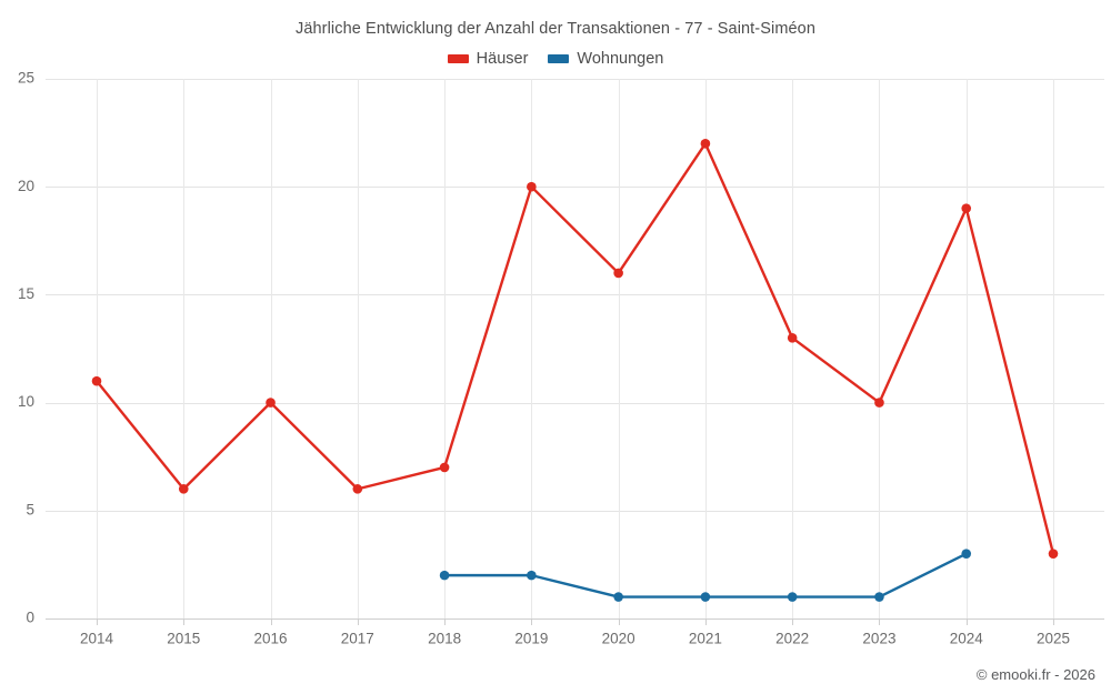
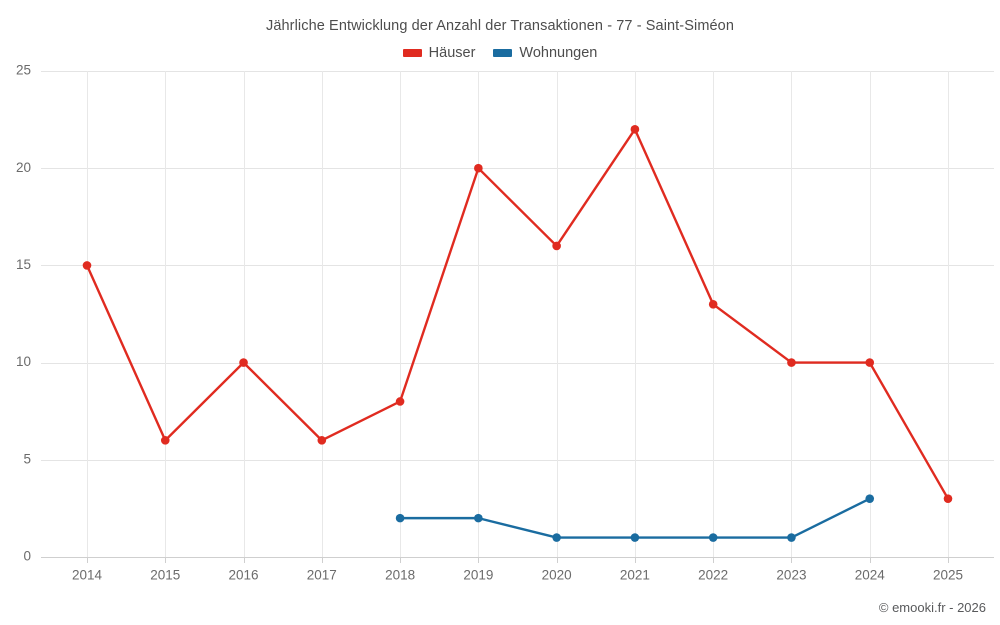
Häuser/2014: 11 -> 15
Häuser/2018: 7 -> 8
Häuser/2024: 19 -> 10
